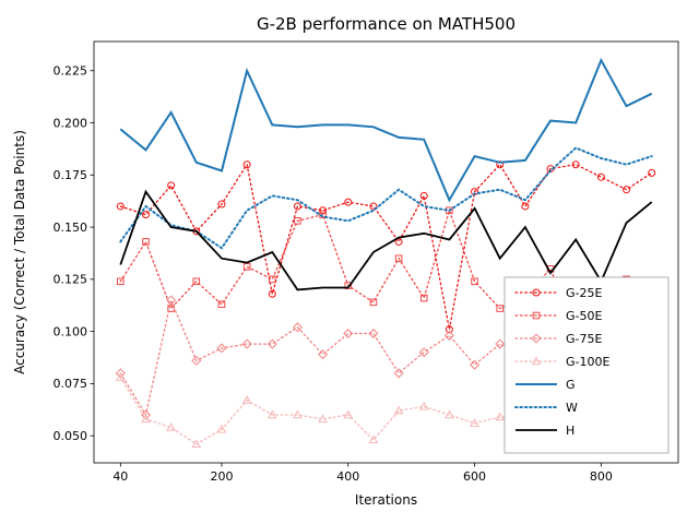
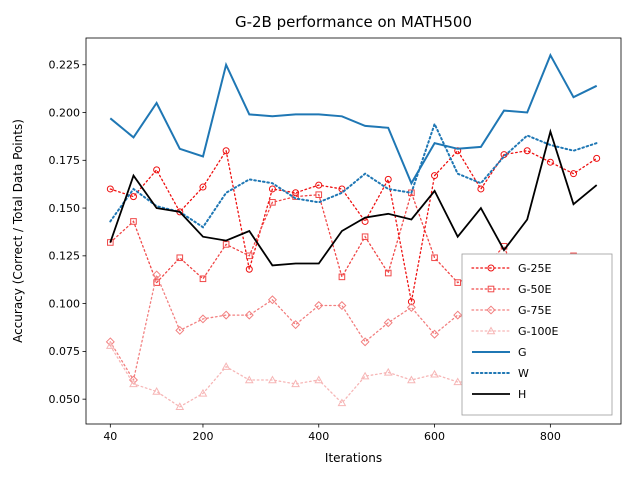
G-50E/40: 0.124 -> 0.132
G-50E/400: 0.122 -> 0.157
G-100E/600: 0.056 -> 0.063
W/600: 0.166 -> 0.194
H/800: 0.124 -> 0.190
